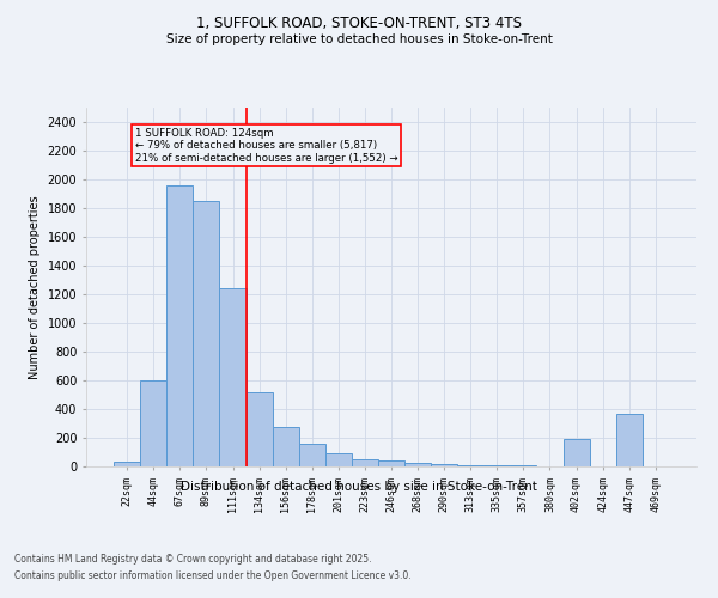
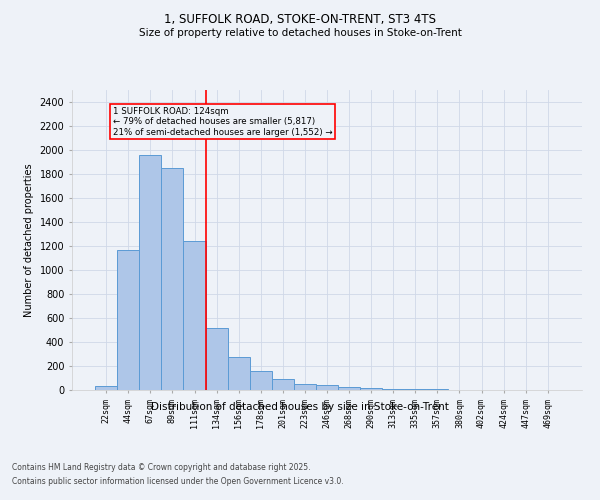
44sqm: 600 -> 1170
402sqm: 190 -> 0
447sqm: 370 -> 0
